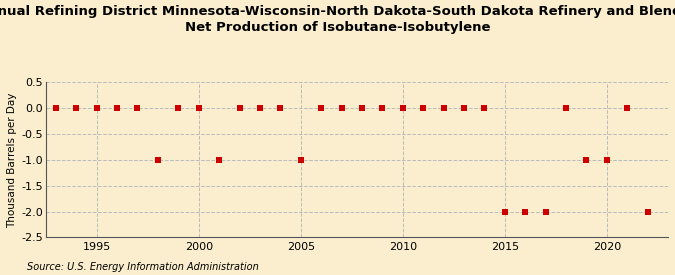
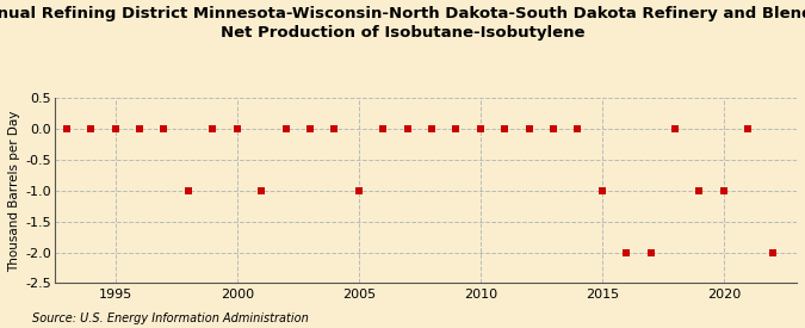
2015: -2 -> -1
